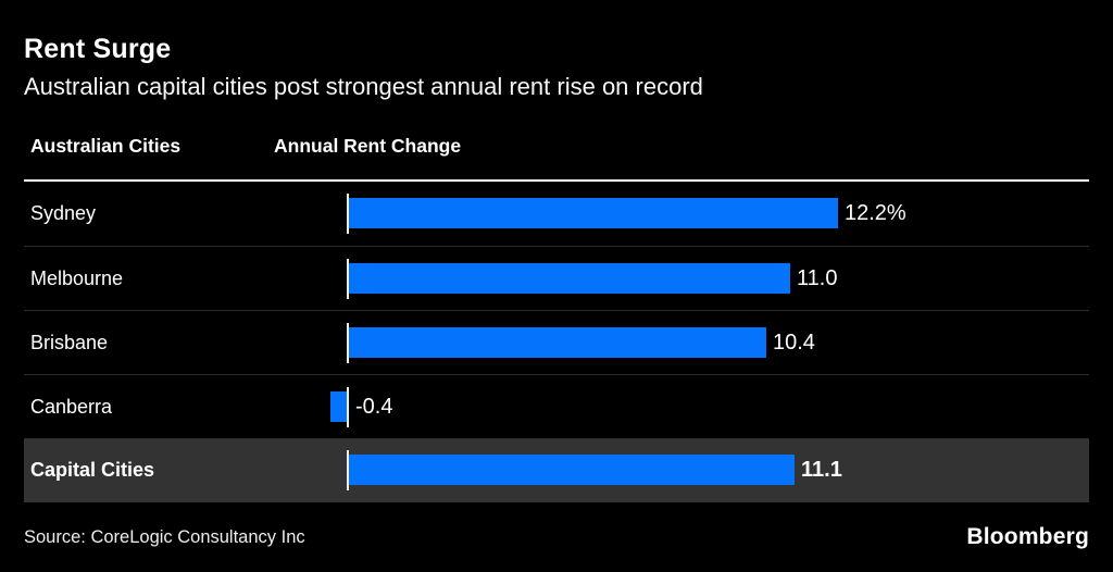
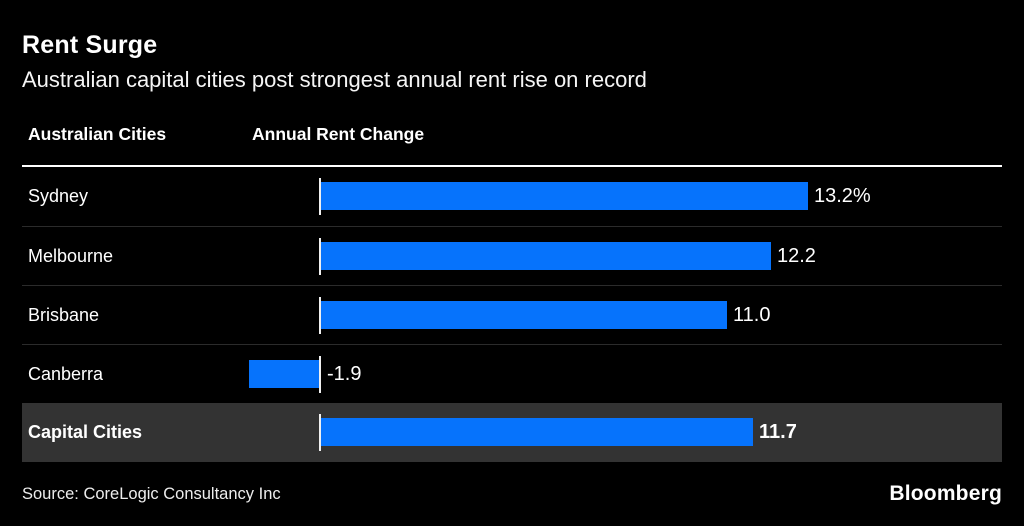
Sydney: 12.2% -> 13.2%
Melbourne: 11.0 -> 12.2
Brisbane: 10.4 -> 11.0
Canberra: -0.4 -> -1.9
Capital Cities: 11.1 -> 11.7
